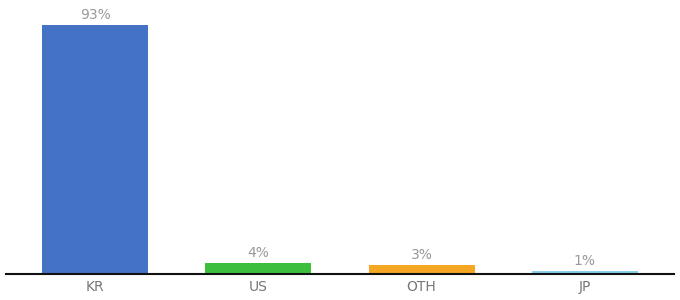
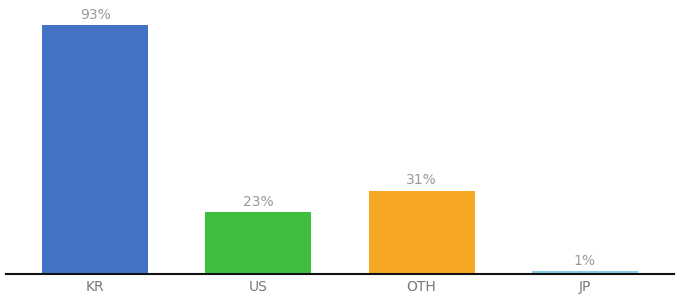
US: 4% -> 23%
OTH: 3% -> 31%
